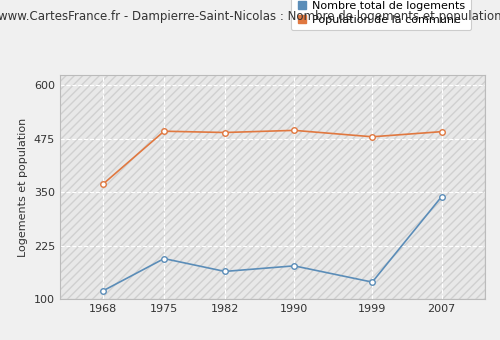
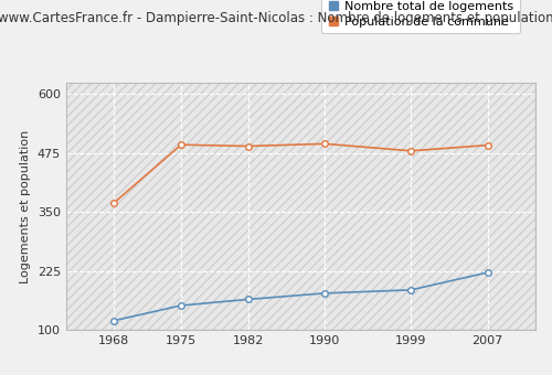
Nombre total de logements/1975: 195 -> 152
Nombre total de logements/1999: 140 -> 185
Nombre total de logements/2007: 340 -> 222
